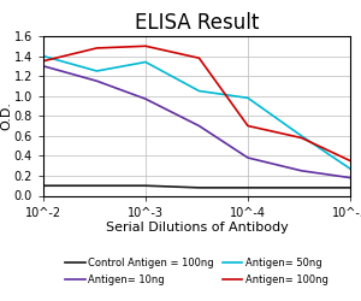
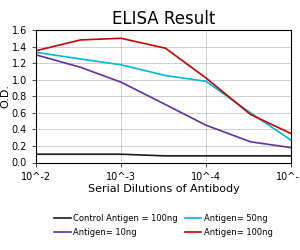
Antigen= 50ng/10^-2: 1.40 -> 1.33
Antigen= 50ng/10^-3: 1.34 -> 1.18
Antigen= 10ng/10^-4: 0.38 -> 0.45
Antigen= 100ng/10^-4: 0.70 -> 1.02
